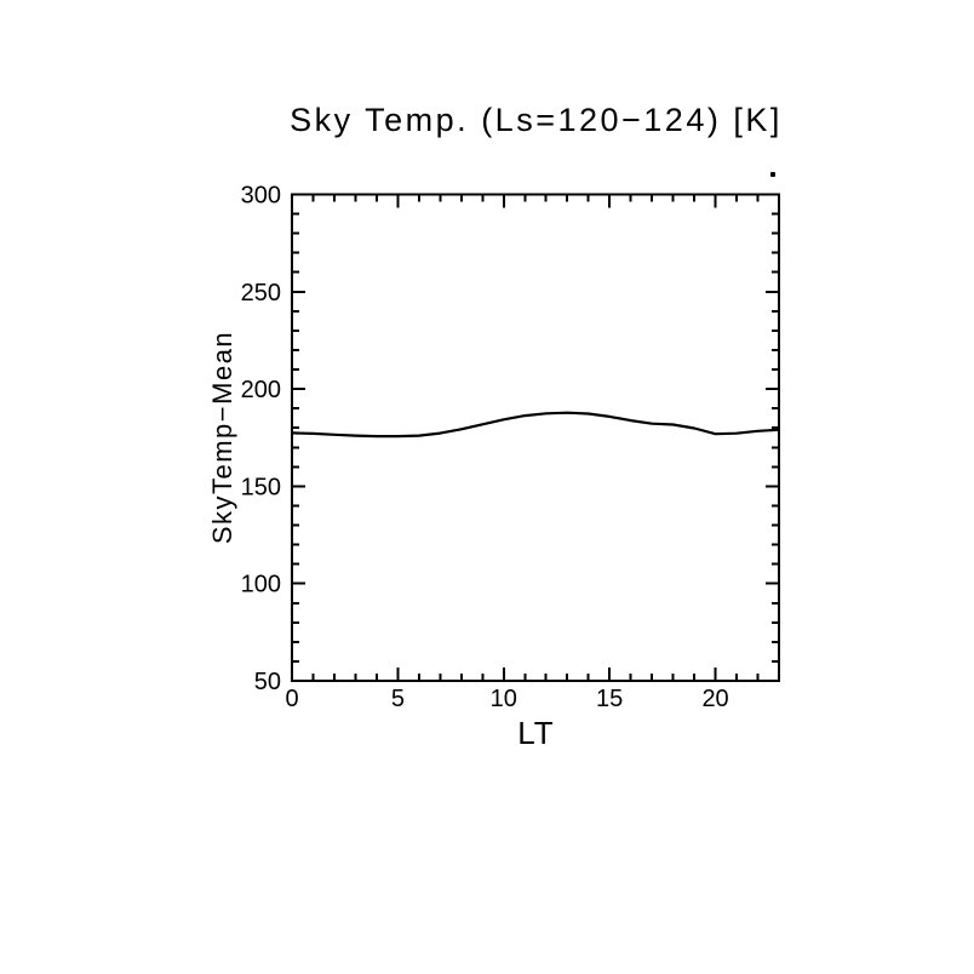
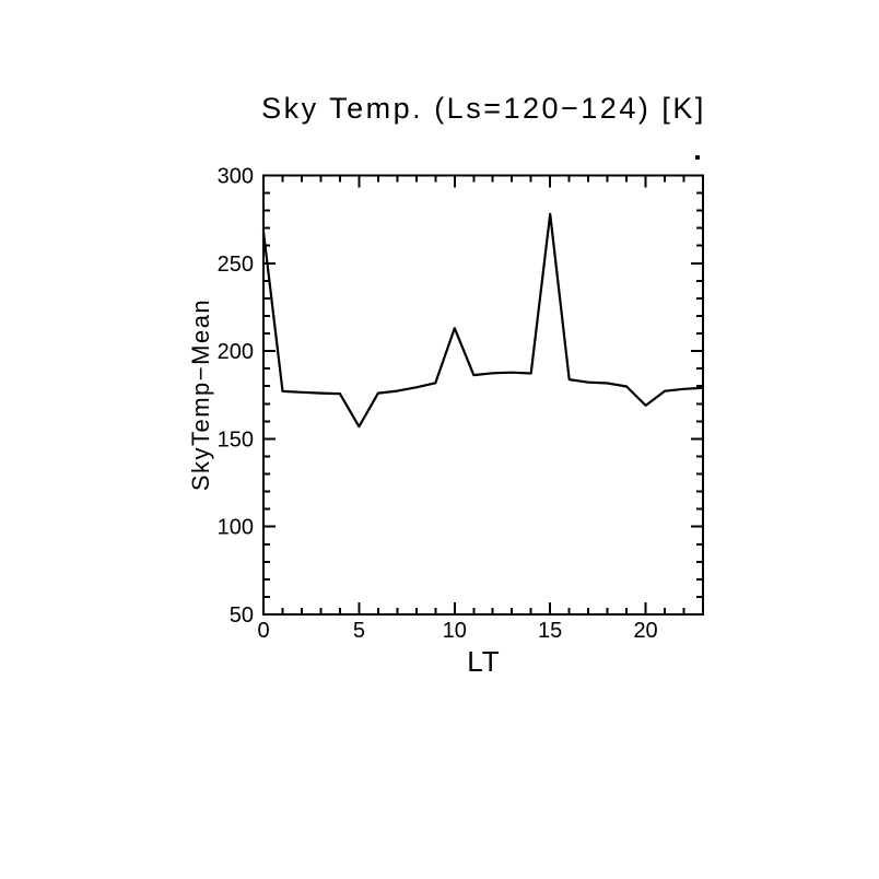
0: 177 -> 268
5: 176 -> 157
10: 184 -> 213
15: 186 -> 278
20: 177 -> 169
